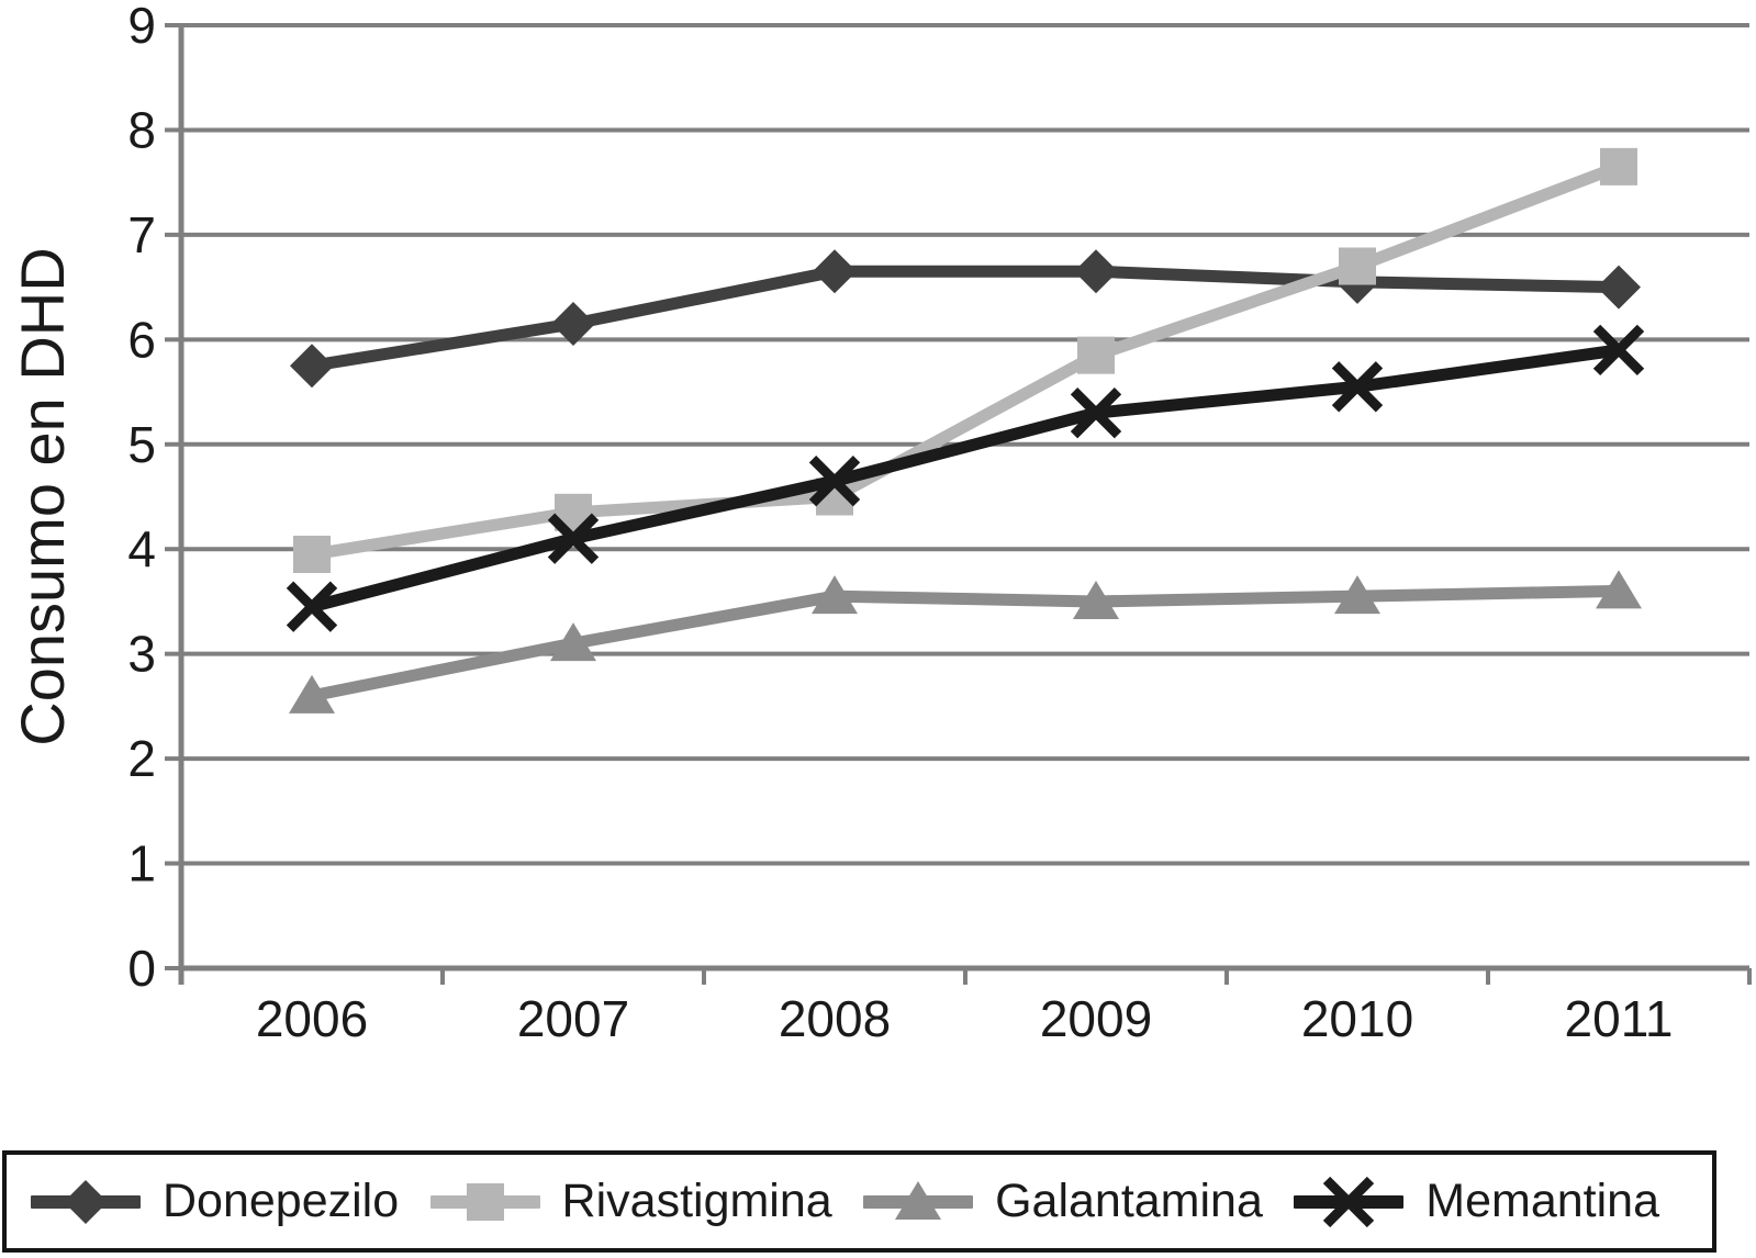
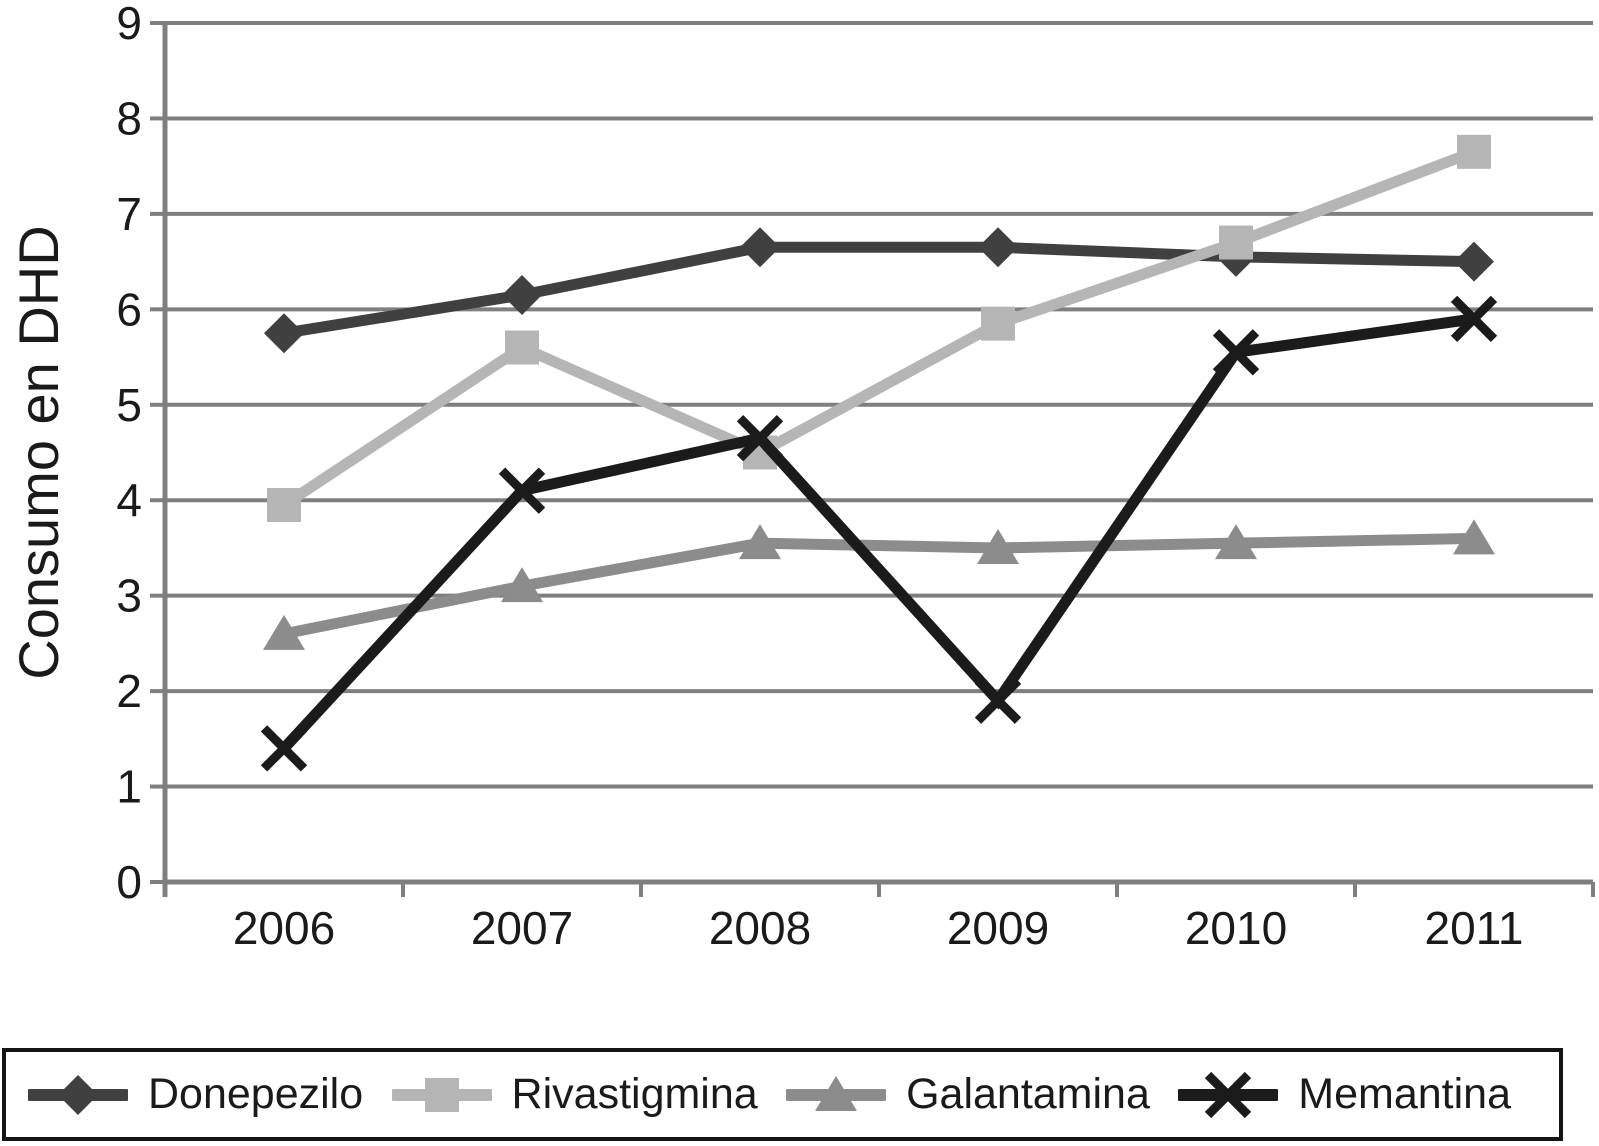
Memantina/2006: 3.5 -> 1.4
Rivastigmina/2007: 4.3 -> 5.6
Memantina/2009: 5.3 -> 1.9
